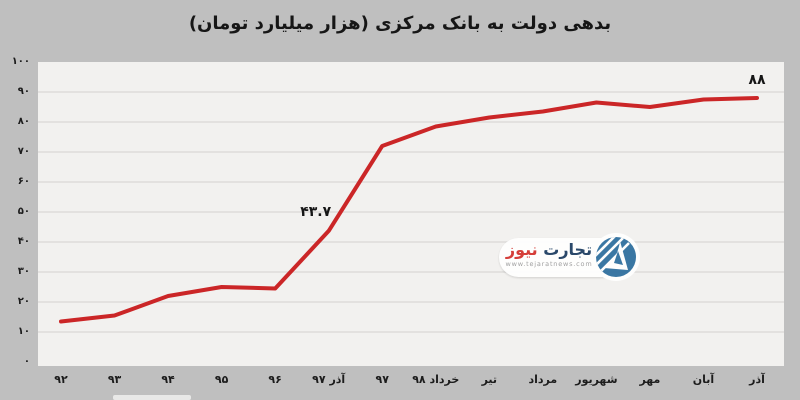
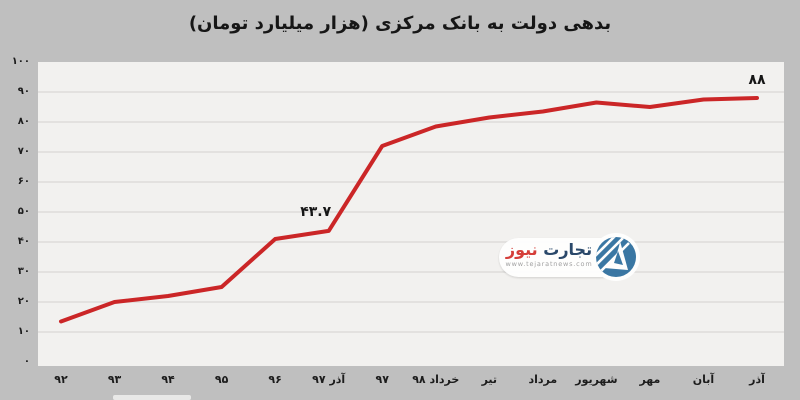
۹۳: 16 -> 20
۹۶: 24 -> 41
